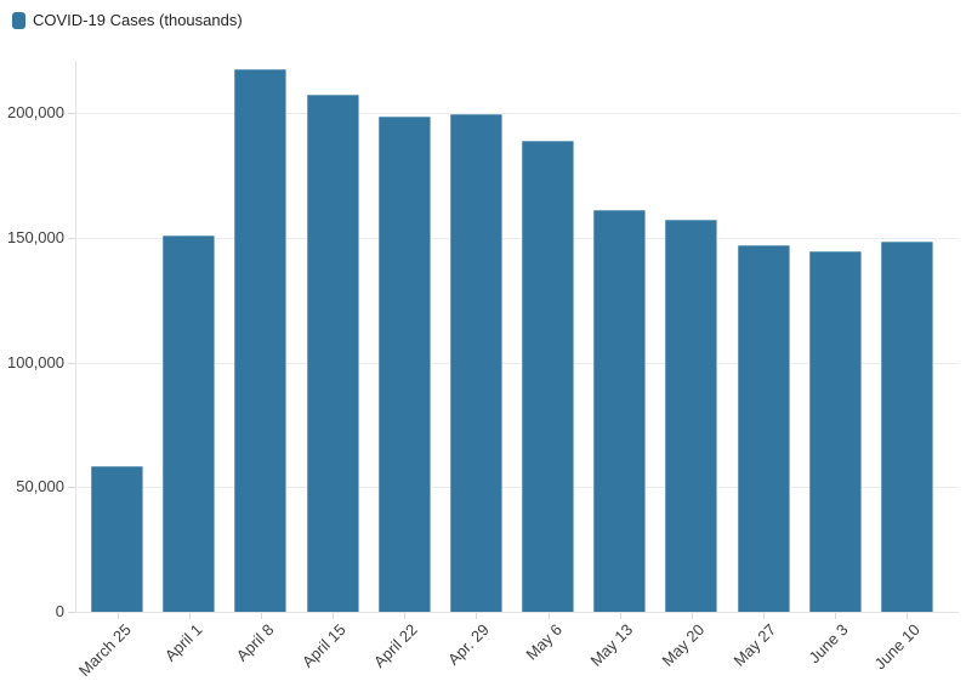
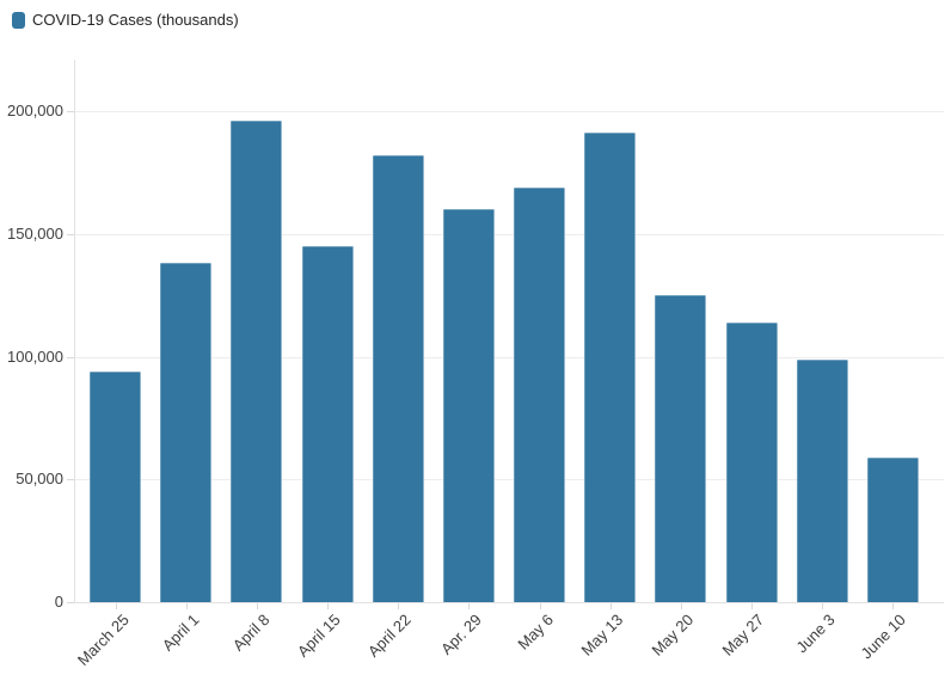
March 25: 58000 -> 94000
April 1: 151000 -> 138000
April 8: 217000 -> 196000
April 15: 207000 -> 145000
April 22: 198000 -> 182000
Apr. 29: 199000 -> 160000
May 6: 189000 -> 169000
May 13: 161000 -> 191000
May 20: 157000 -> 125000
May 27: 147000 -> 114000
June 3: 144000 -> 99000
June 10: 148000 -> 59000
